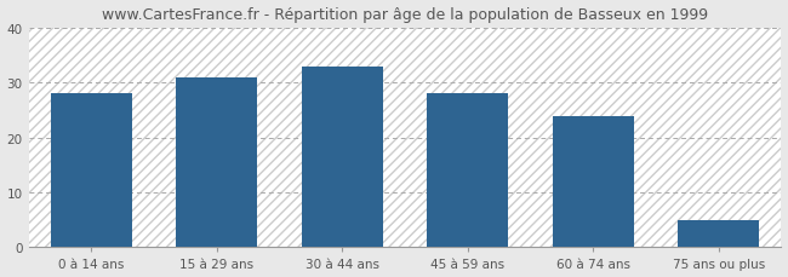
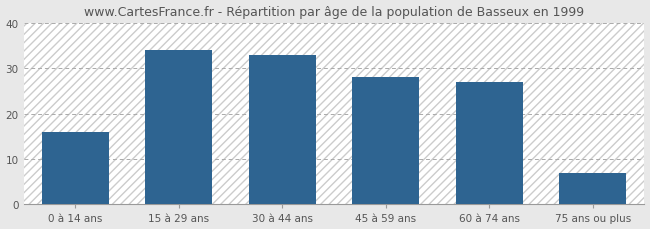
0 à 14 ans: 28 -> 16
15 à 29 ans: 31 -> 34
60 à 74 ans: 24 -> 27
75 ans ou plus: 5 -> 7
